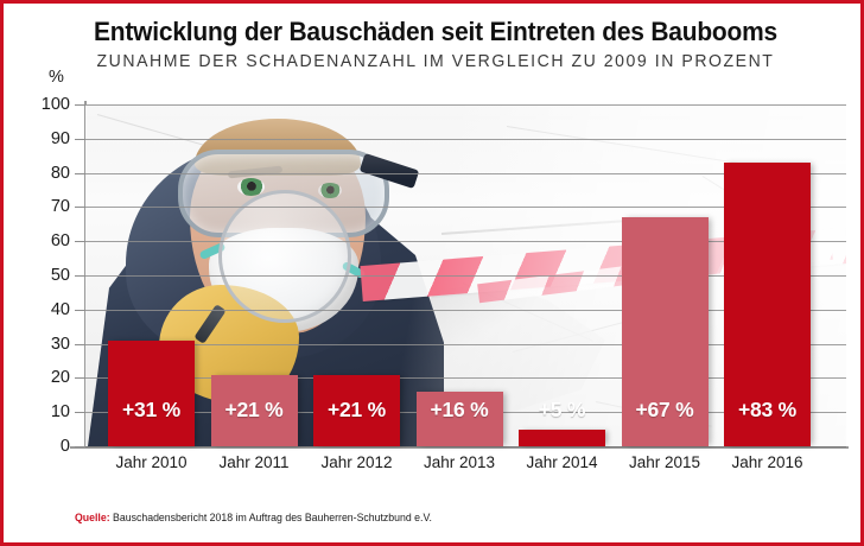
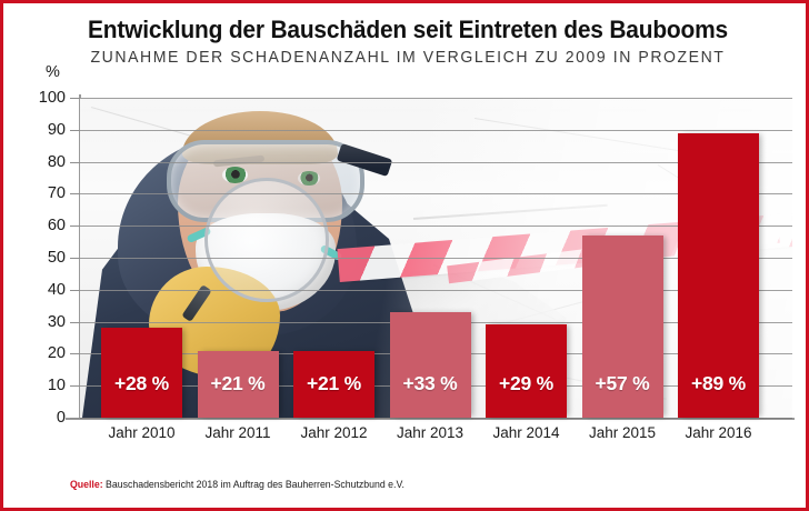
Jahr 2010: +31 -> +28
Jahr 2013: +16 -> +33
Jahr 2014: +5 -> +29
Jahr 2015: +67 -> +57
Jahr 2016: +83 -> +89
